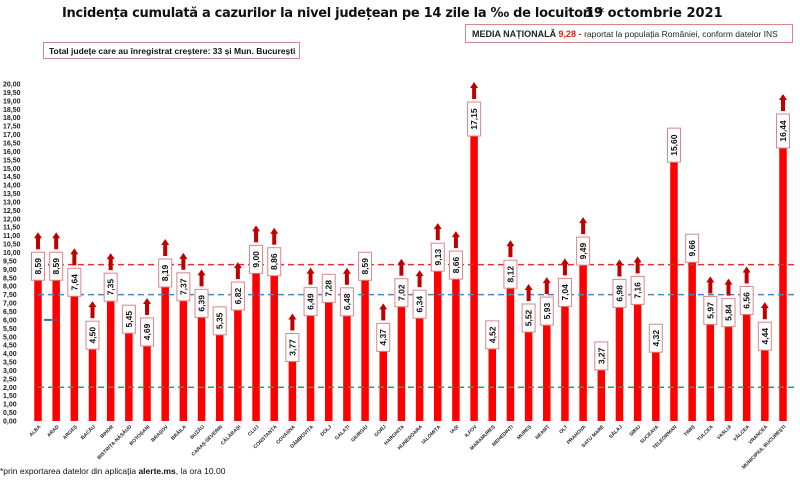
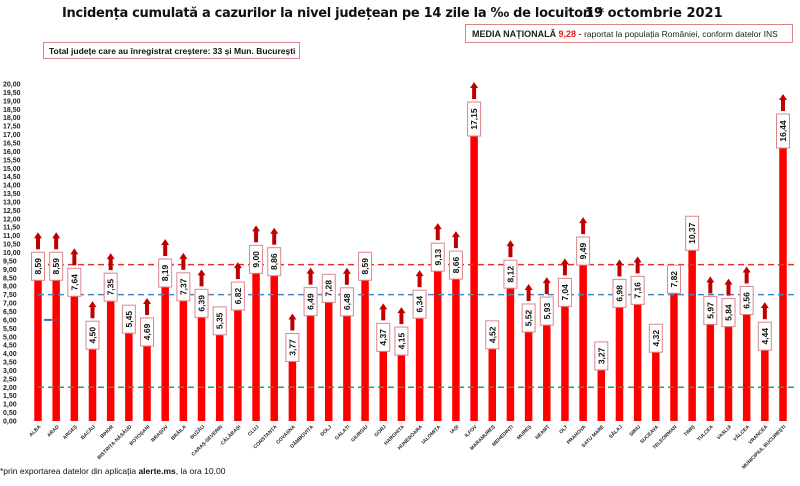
HARGHITA: 7,02 -> 4,15
TELEORMAN: 15,60 -> 7,82
TIMIȘ: 9,66 -> 10,37
